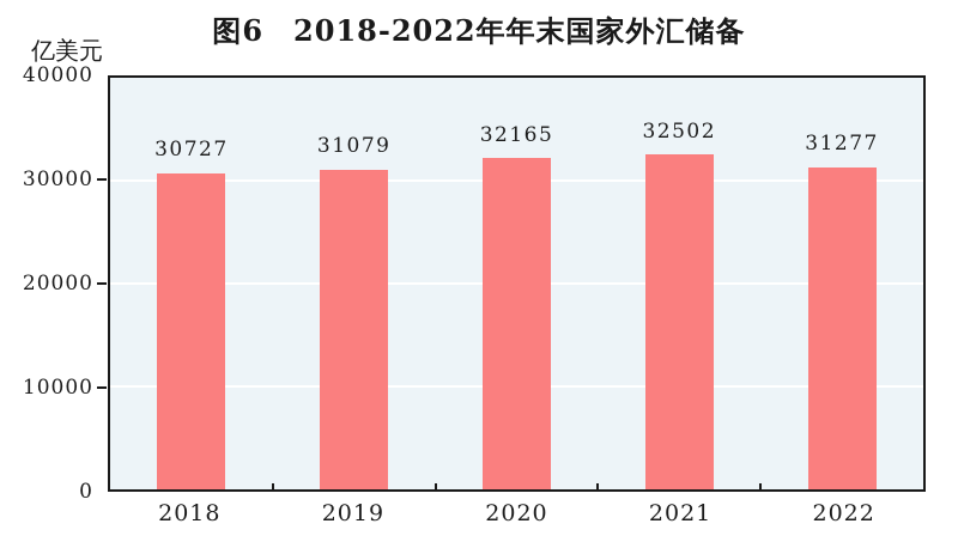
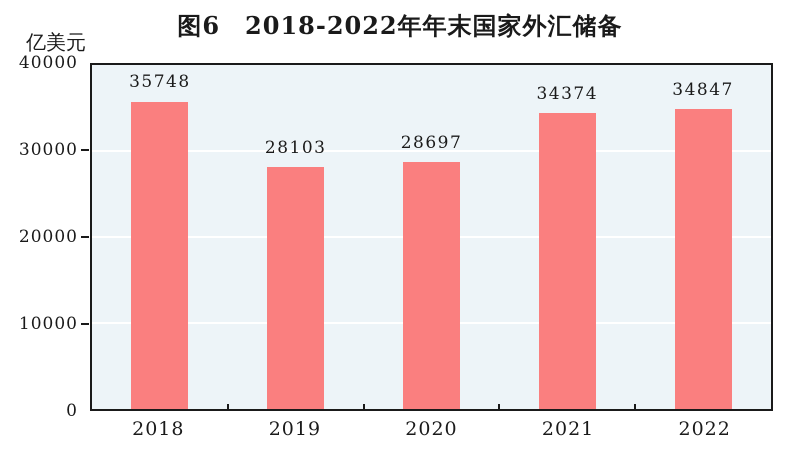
2018: 30727 -> 35748
2019: 31079 -> 28103
2020: 32165 -> 28697
2021: 32502 -> 34374
2022: 31277 -> 34847
